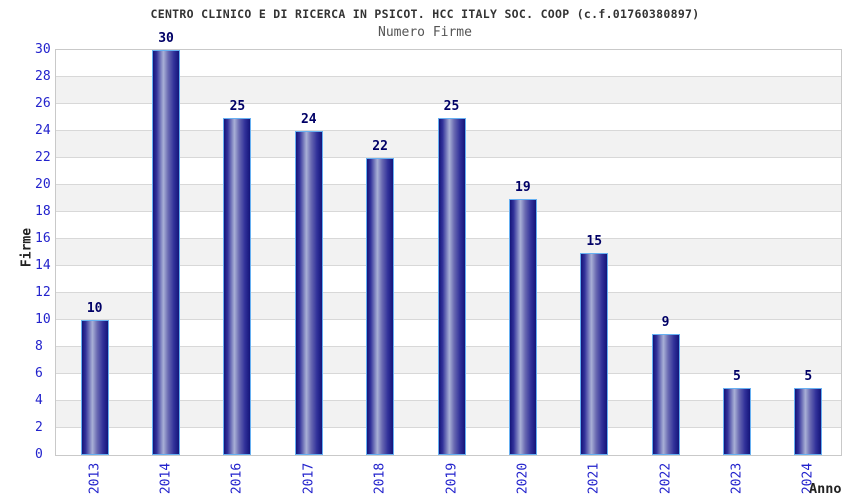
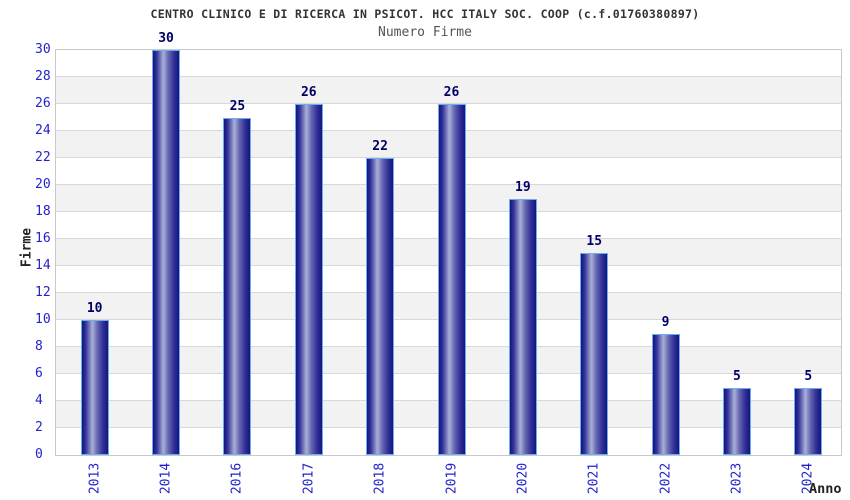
2017: 24 -> 26
2019: 25 -> 26
